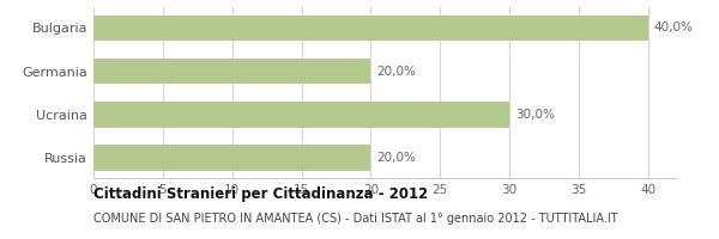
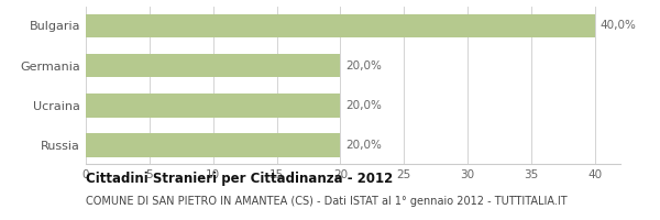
Ucraina: 30,0% -> 20,0%
